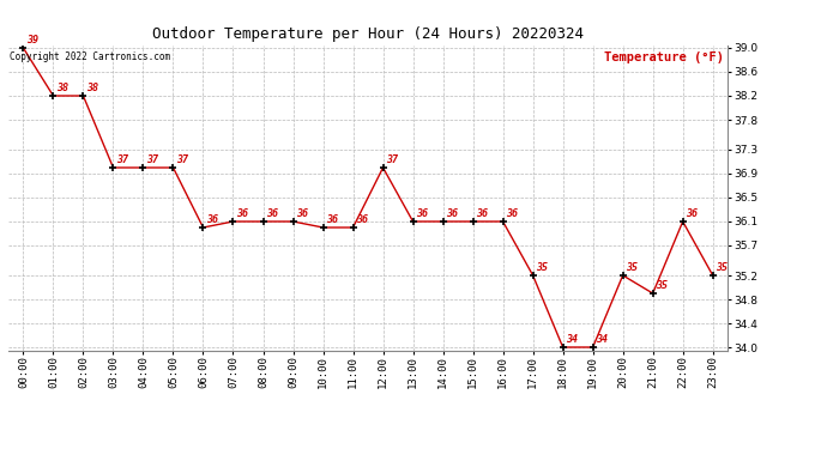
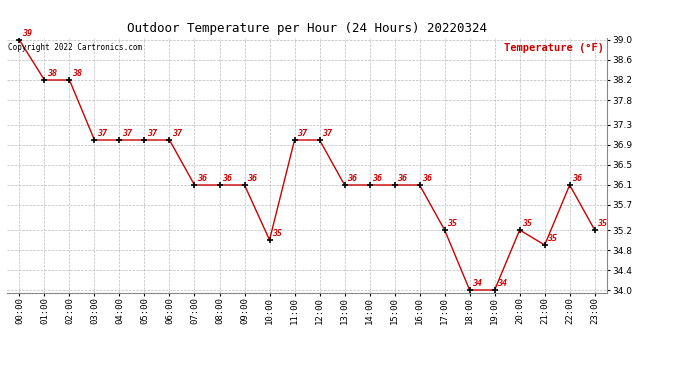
06:00: 36 -> 37
10:00: 36 -> 35
11:00: 36 -> 37
